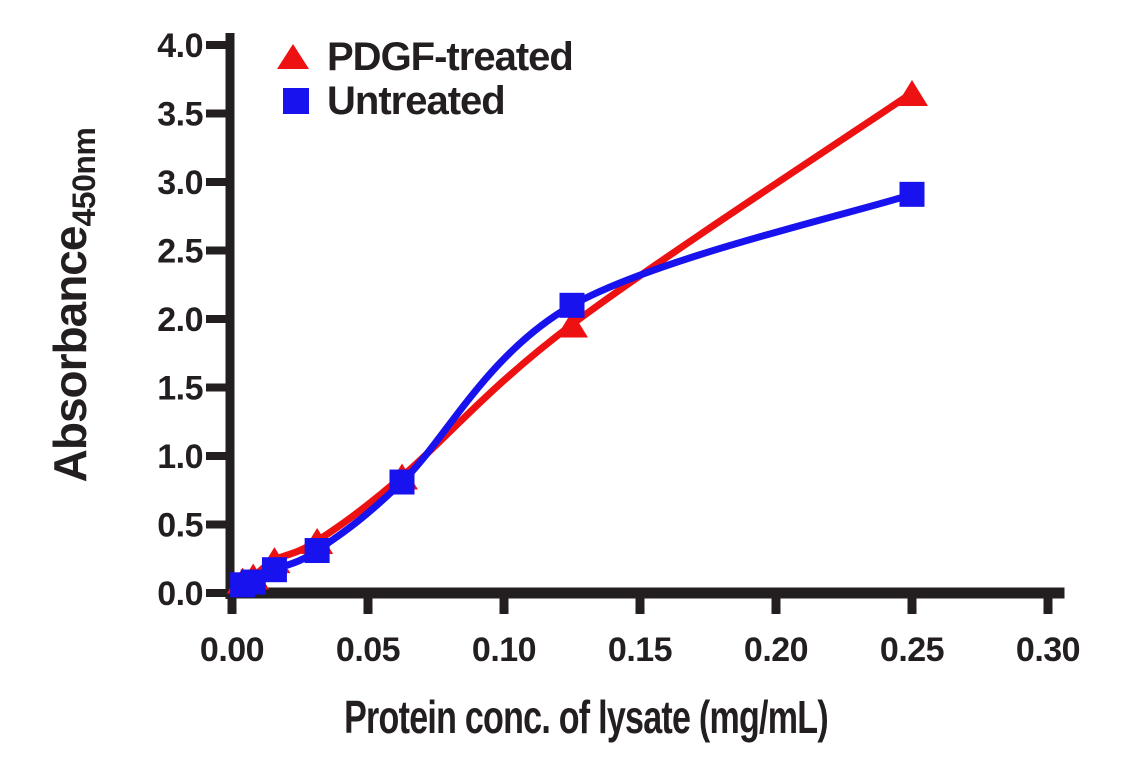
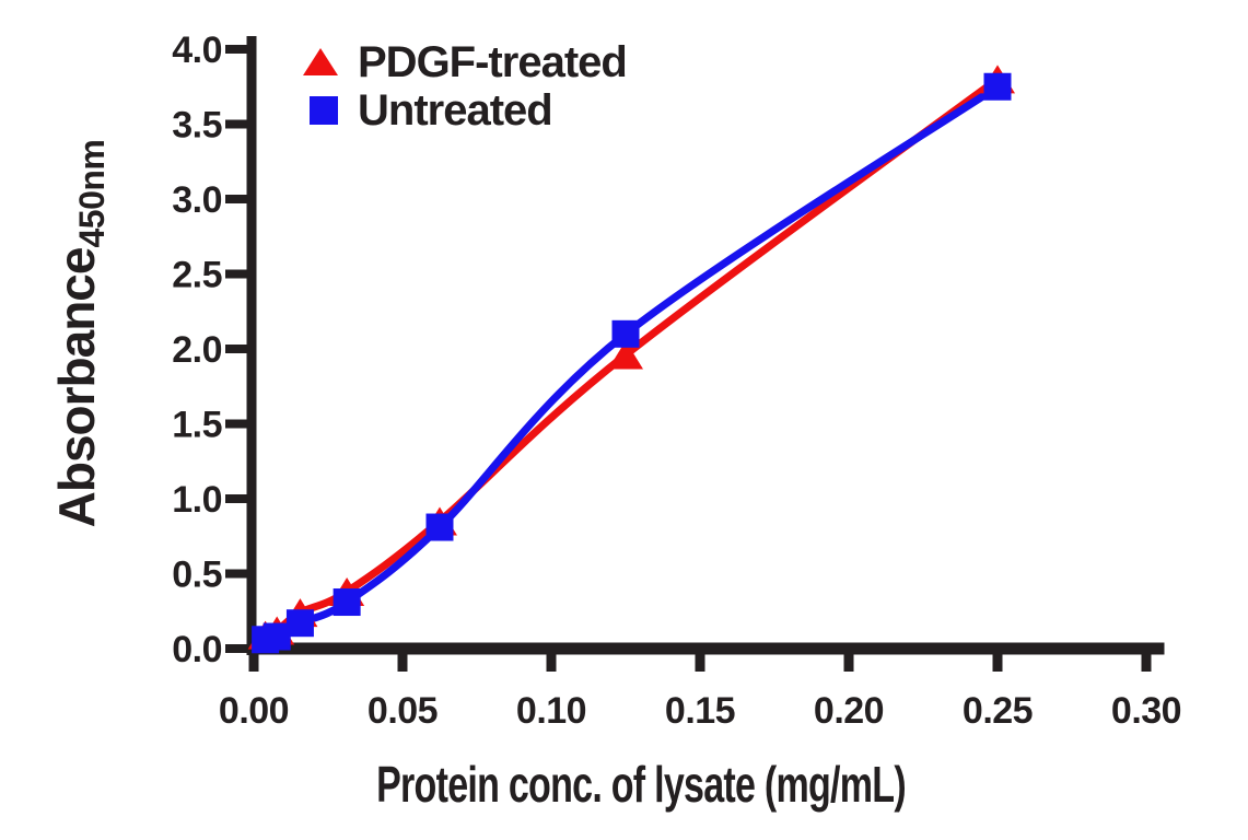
PDGF-treated/0.25: 3.65 -> 3.80
Untreated/0.25: 2.91 -> 3.75
